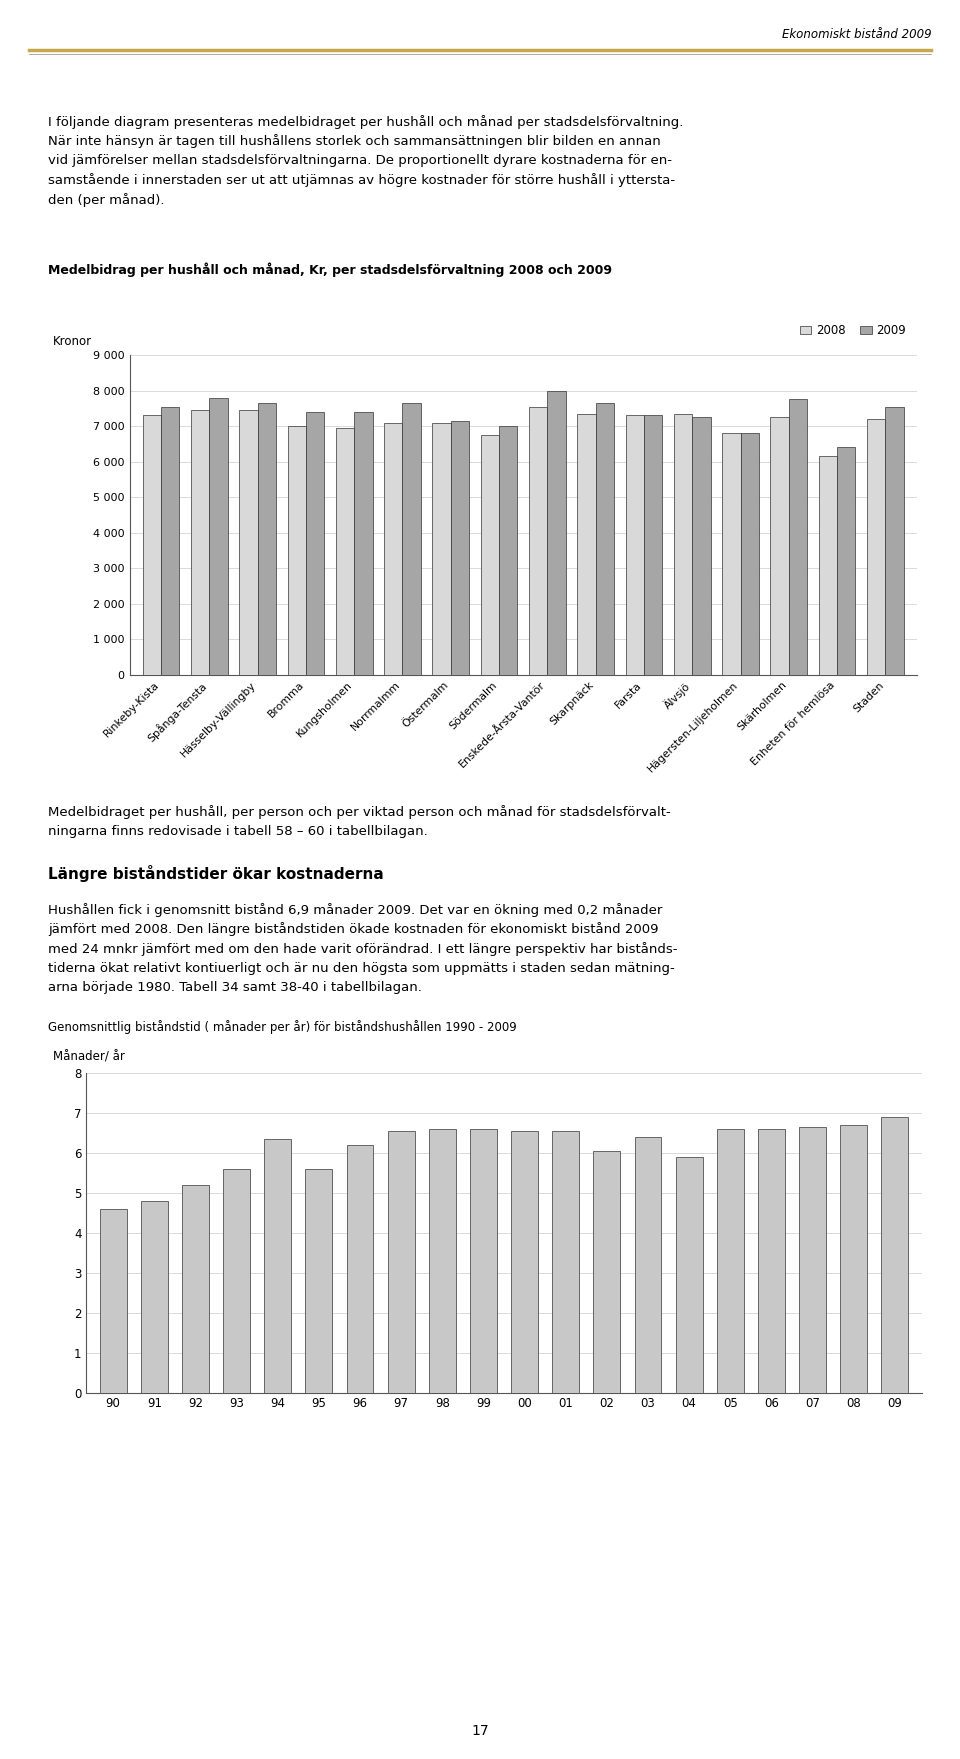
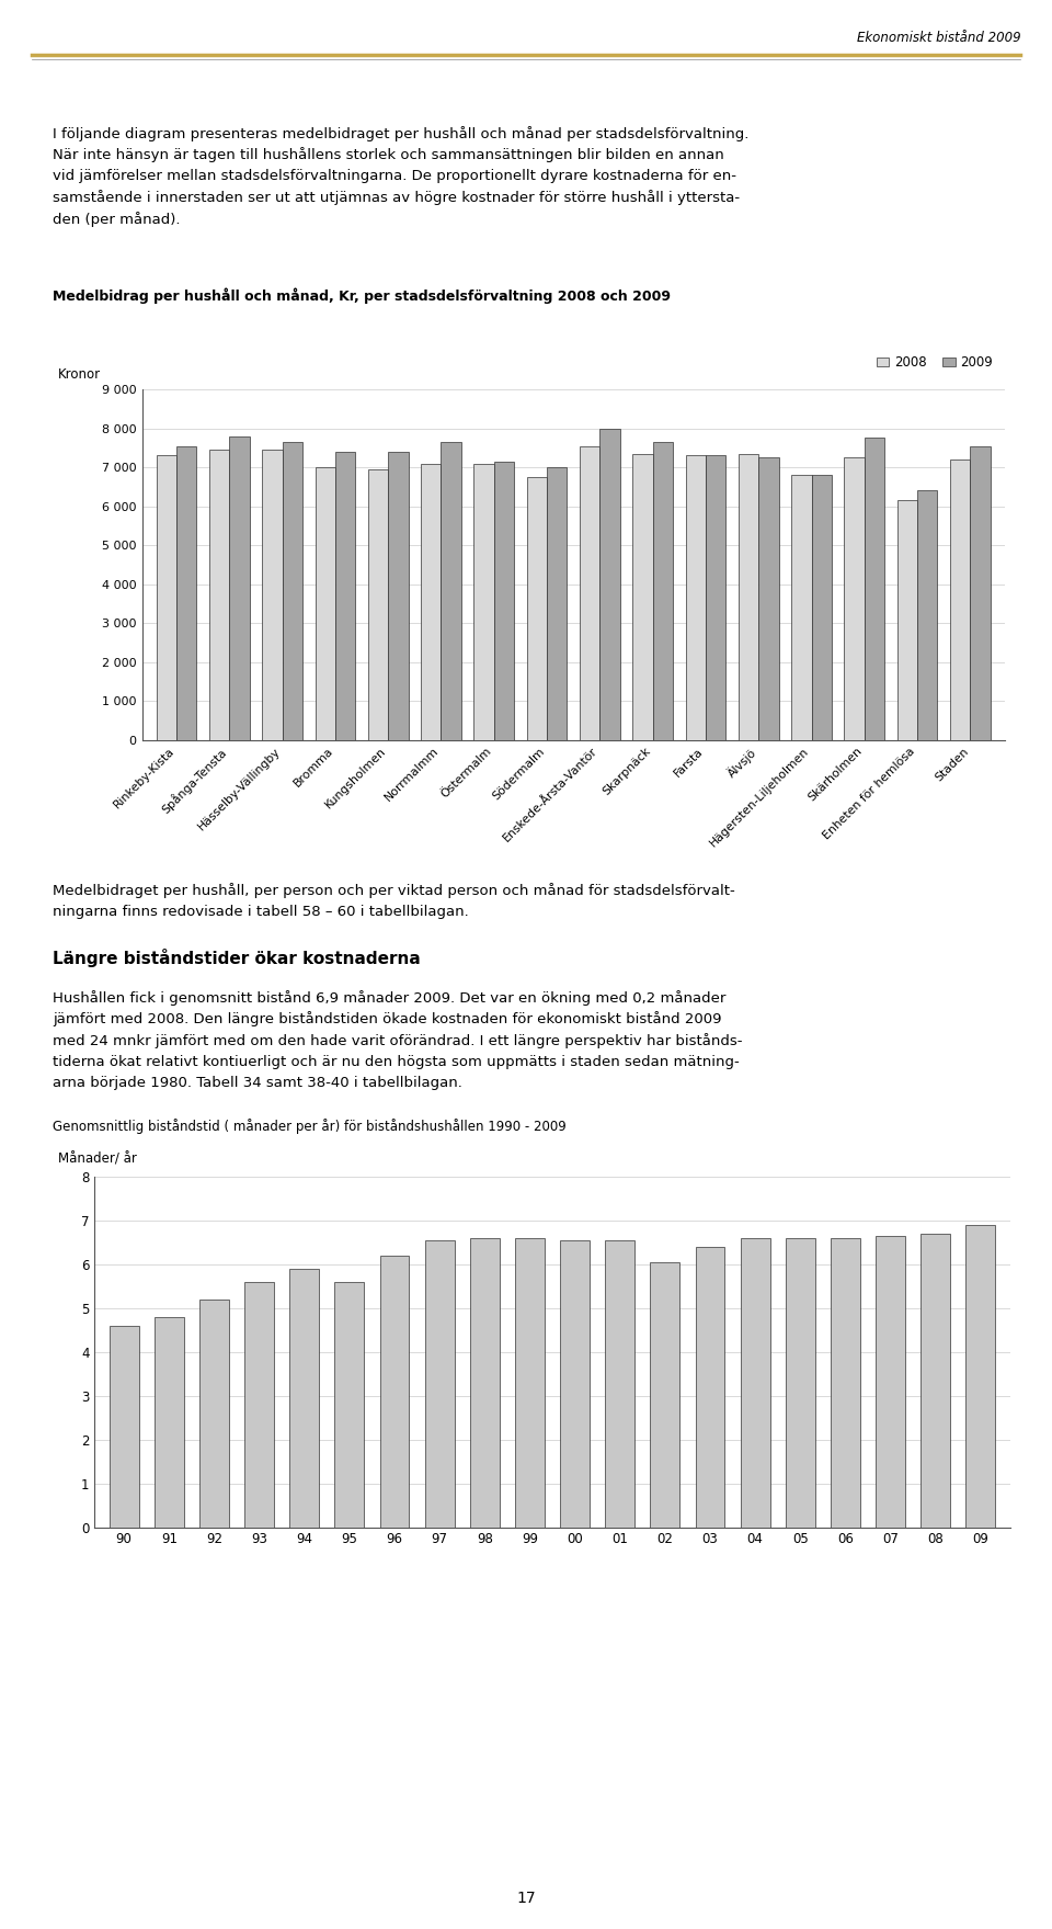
94: 6.35 -> 5.90
04: 5.90 -> 6.60
